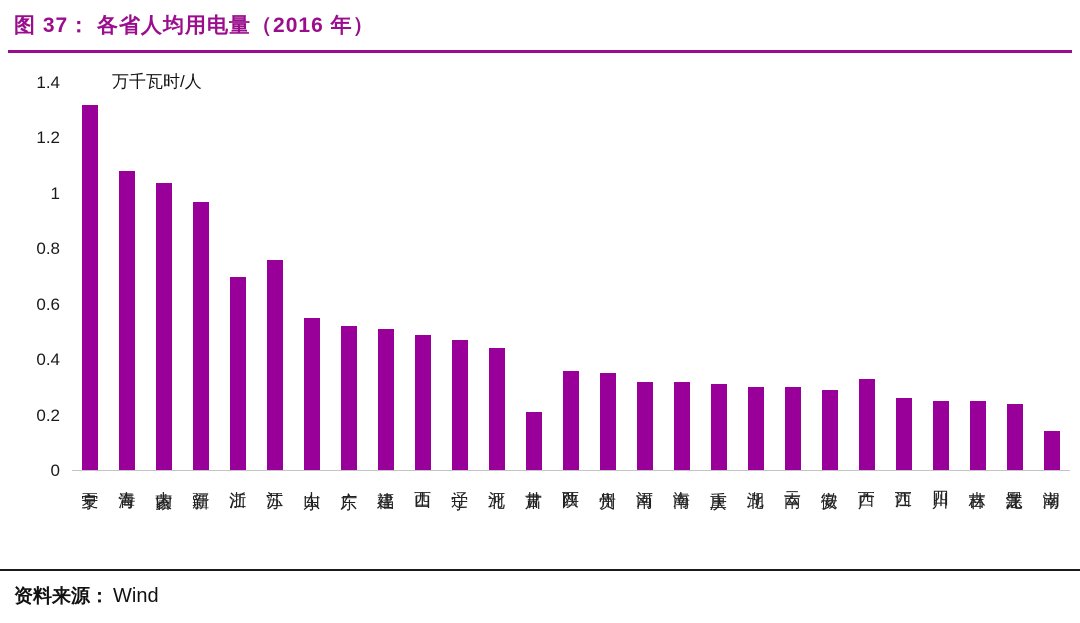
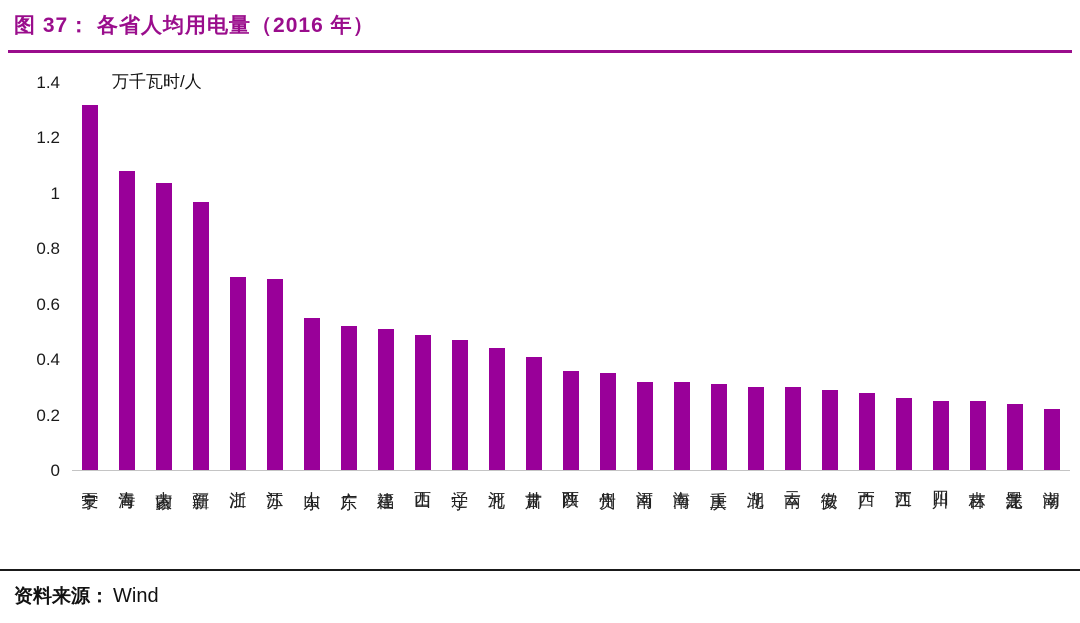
江苏: 0.76 -> 0.69
甘肃: 0.21 -> 0.41
广西: 0.33 -> 0.28
湖南: 0.14 -> 0.22
